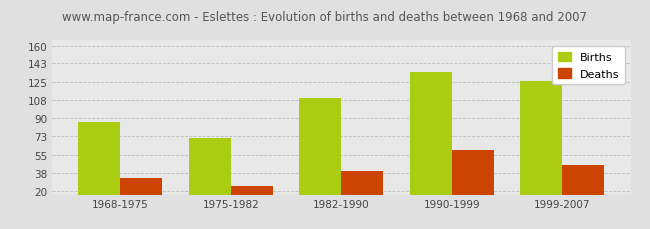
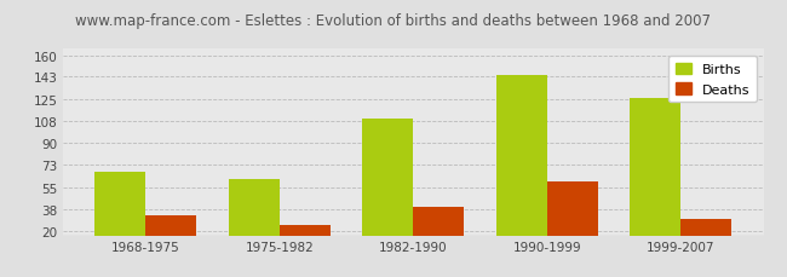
Births/1968-1975: 87 -> 67
Births/1975-1982: 71 -> 62
Births/1990-1999: 135 -> 144
Deaths/1999-2007: 45 -> 30
